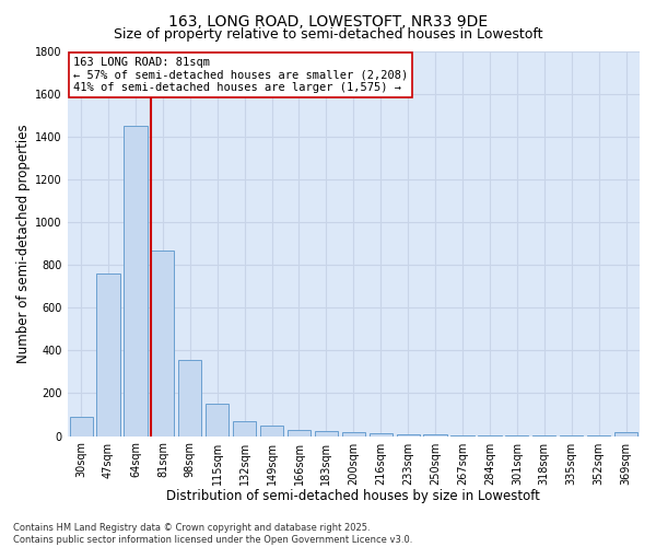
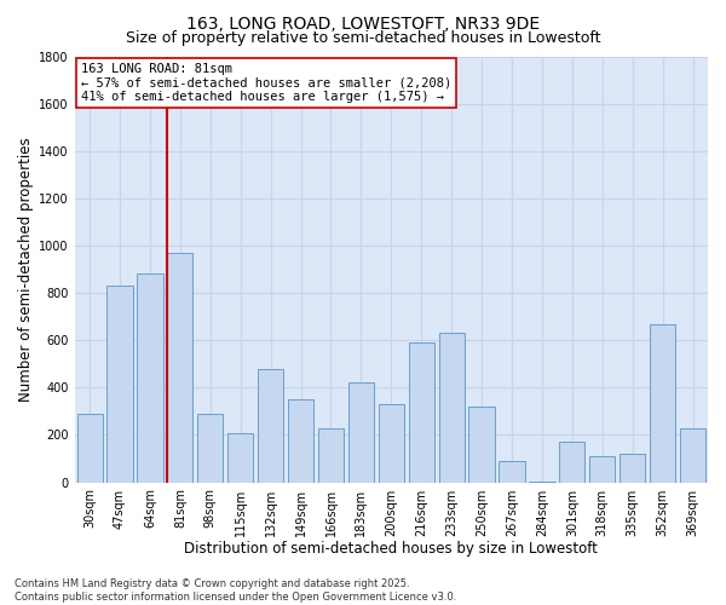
30sqm: 90 -> 290
47sqm: 760 -> 830
64sqm: 1450 -> 880
81sqm: 860 -> 970
98sqm: 360 -> 290
115sqm: 150 -> 210
132sqm: 70 -> 480
149sqm: 50 -> 350
166sqm: 30 -> 230
183sqm: 20 -> 420
200sqm: 20 -> 330
216sqm: 10 -> 590
233sqm: 10 -> 630
250sqm: 10 -> 320
267sqm: 0 -> 90
301sqm: 0 -> 170
318sqm: 0 -> 110
335sqm: 0 -> 120
352sqm: 0 -> 670
369sqm: 20 -> 230
